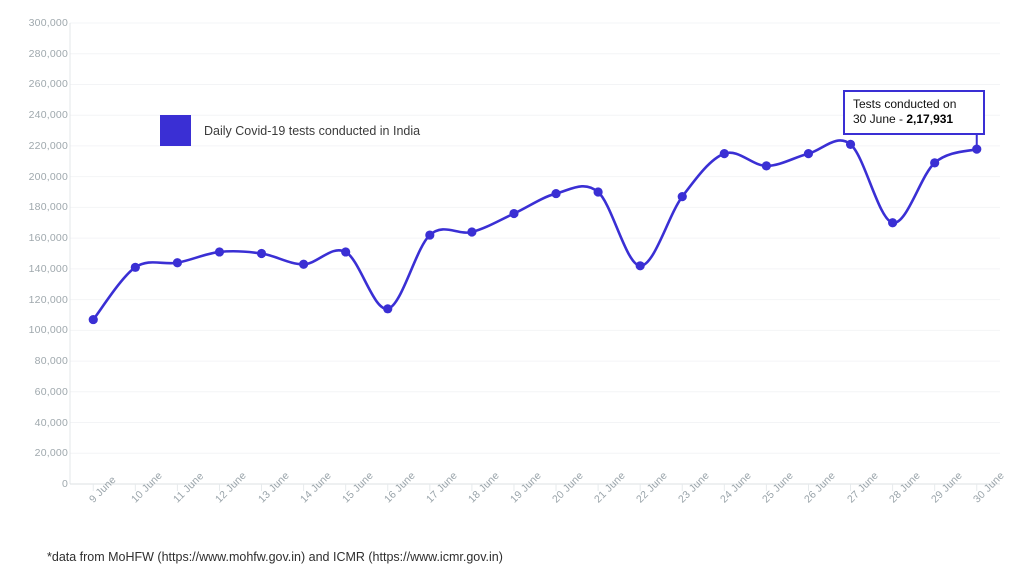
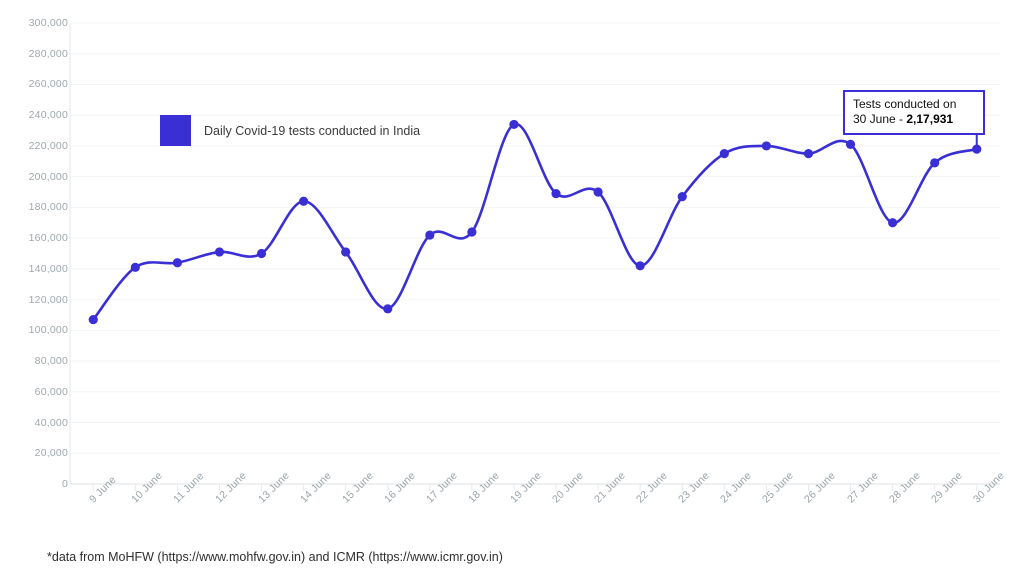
14 June: 143000 -> 184000
19 June: 176000 -> 234000
25 June: 207000 -> 220000
